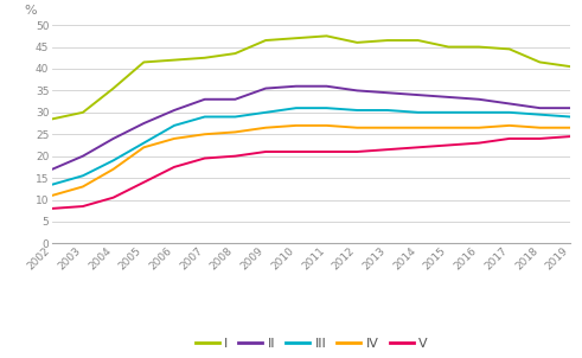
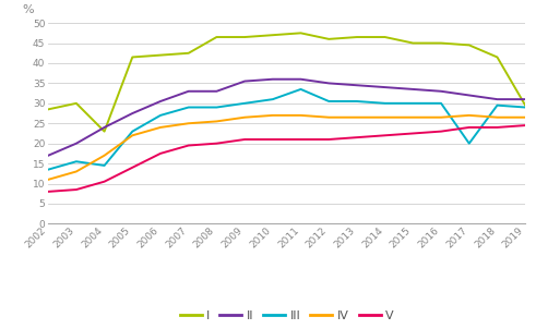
I/2004: 35.5 -> 23.0
III/2004: 19.0 -> 14.5
I/2008: 43.5 -> 46.5
III/2011: 31.0 -> 33.5
III/2017: 30.0 -> 20.0
I/2019: 40.5 -> 29.5
